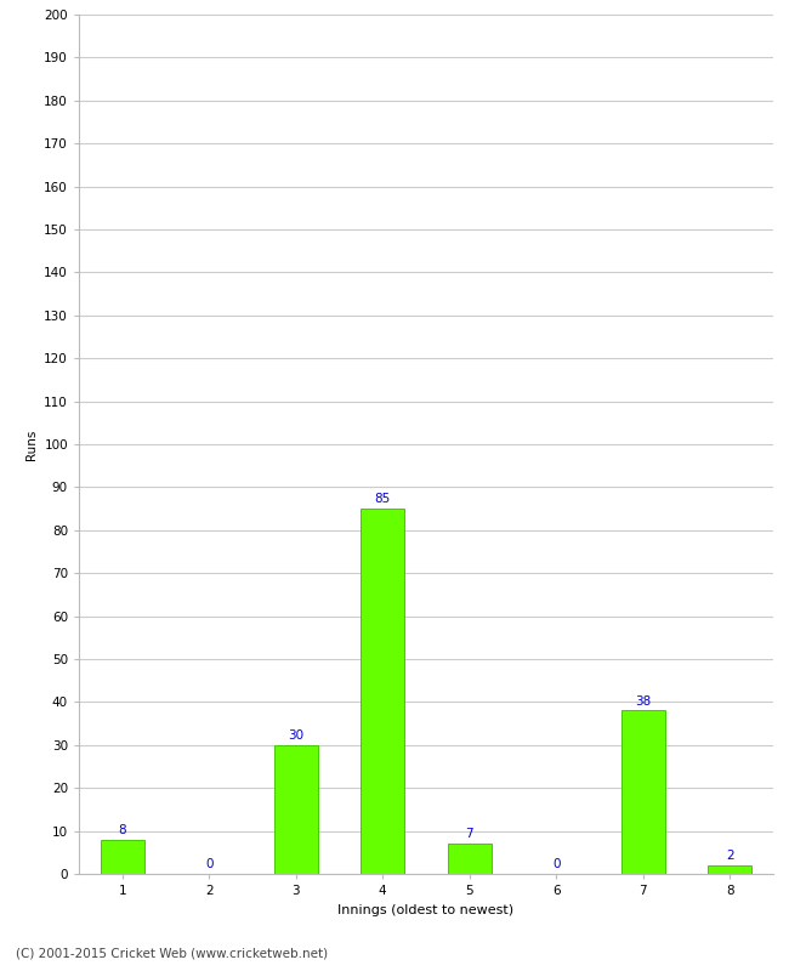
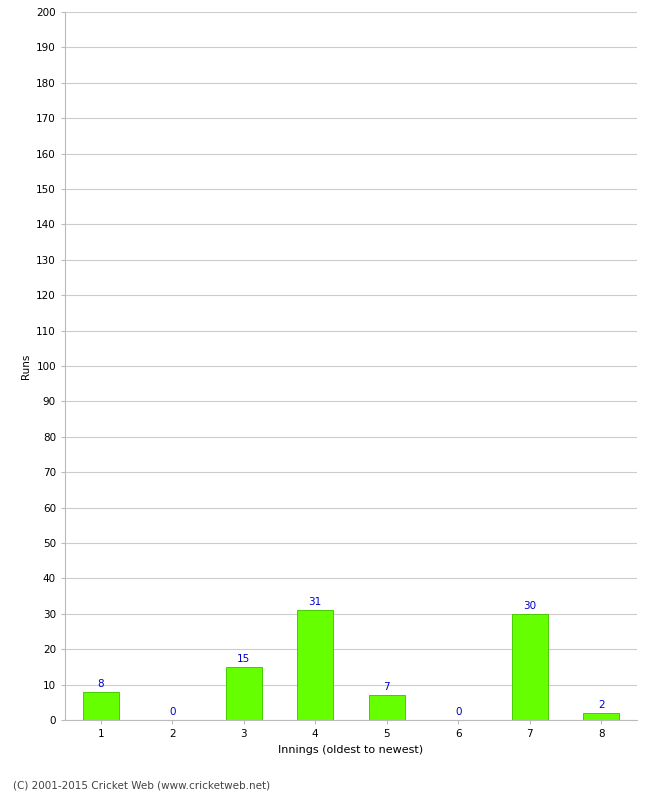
3: 30 -> 15
4: 85 -> 31
7: 38 -> 30
